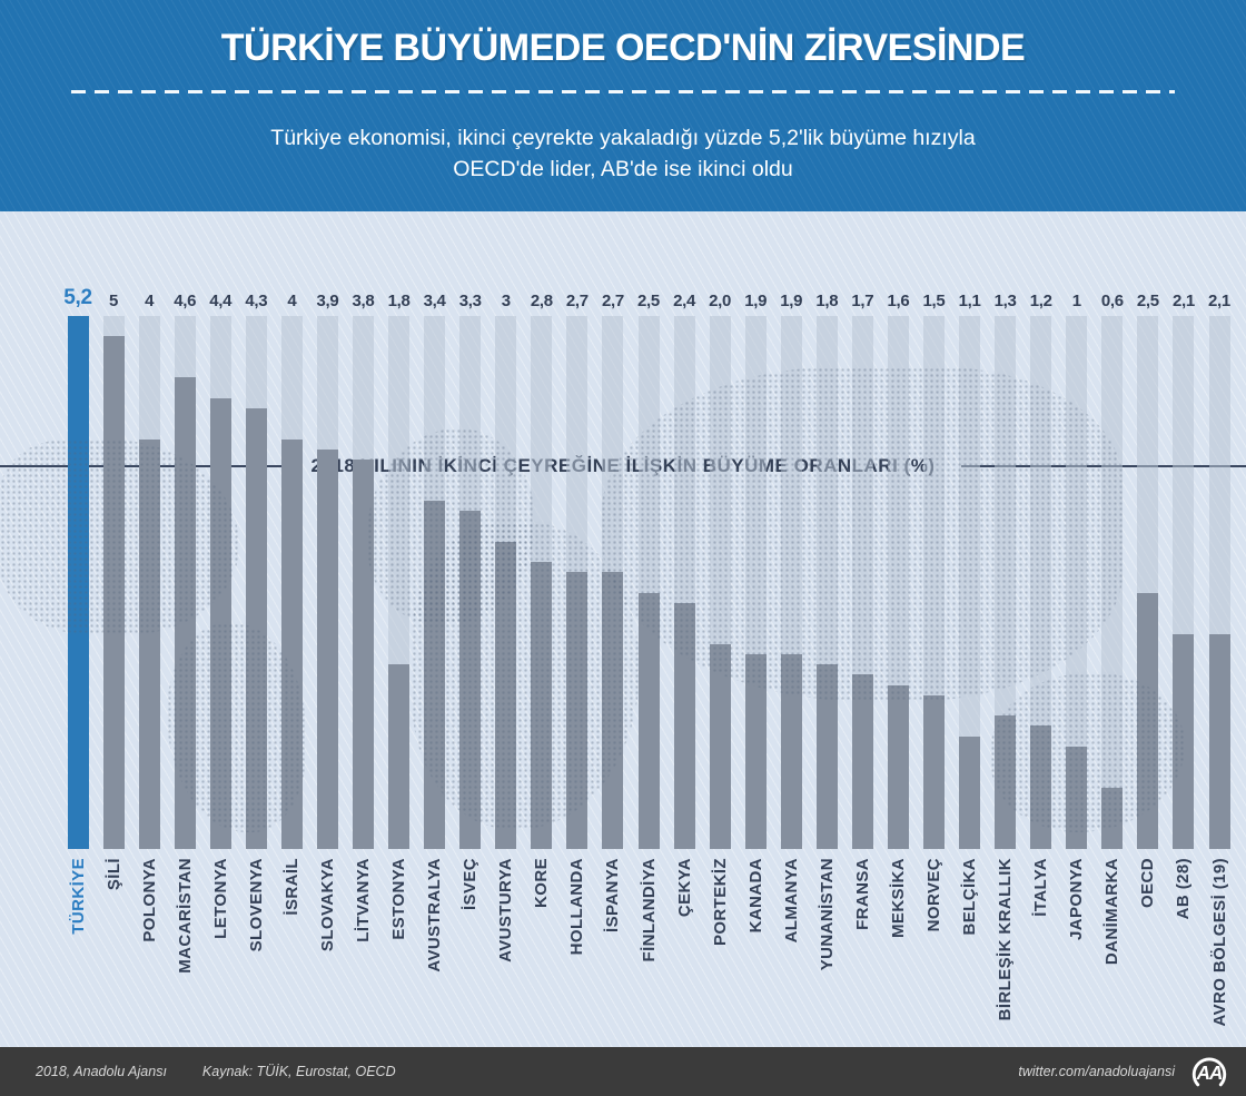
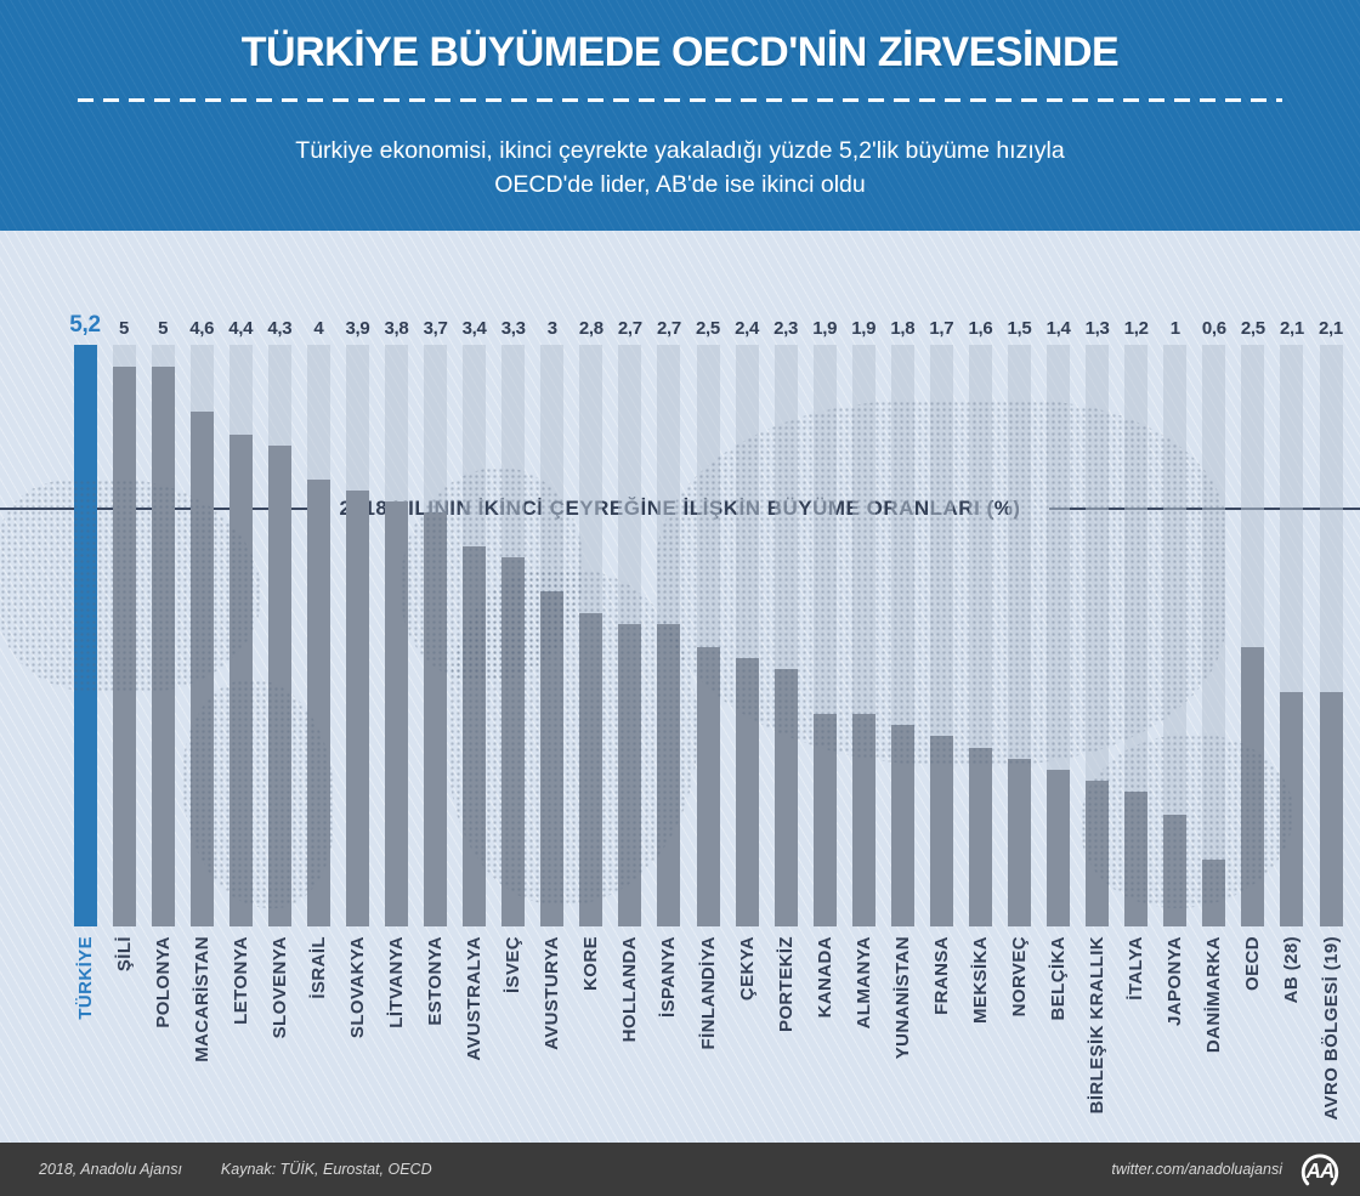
POLONYA: 4 -> 5
ESTONYA: 1,8 -> 3,7
PORTEKİZ: 2,0 -> 2,3
BELÇİKA: 1,1 -> 1,4
